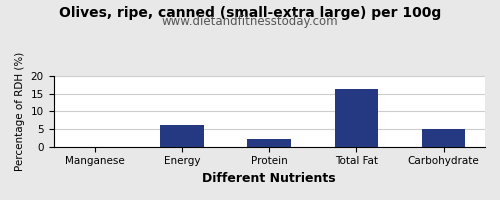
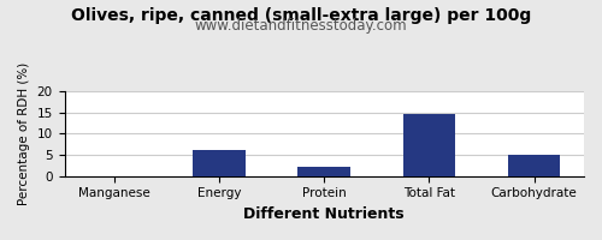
Total Fat: 16.2 -> 14.5
